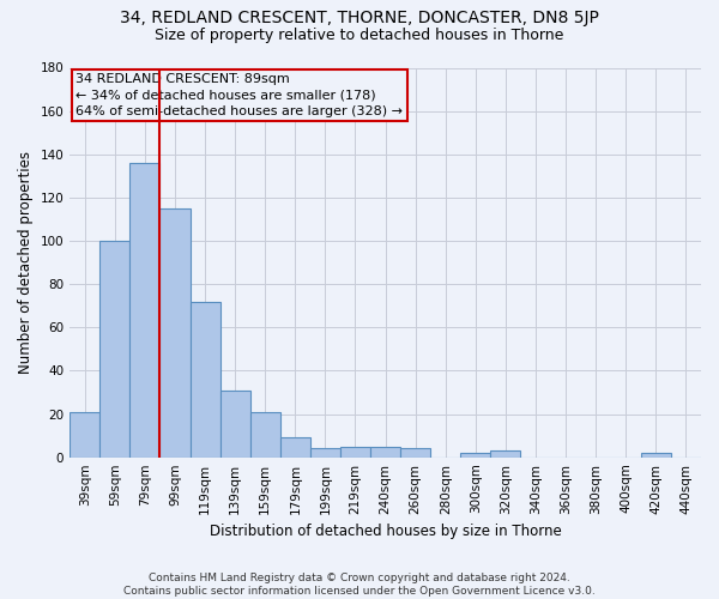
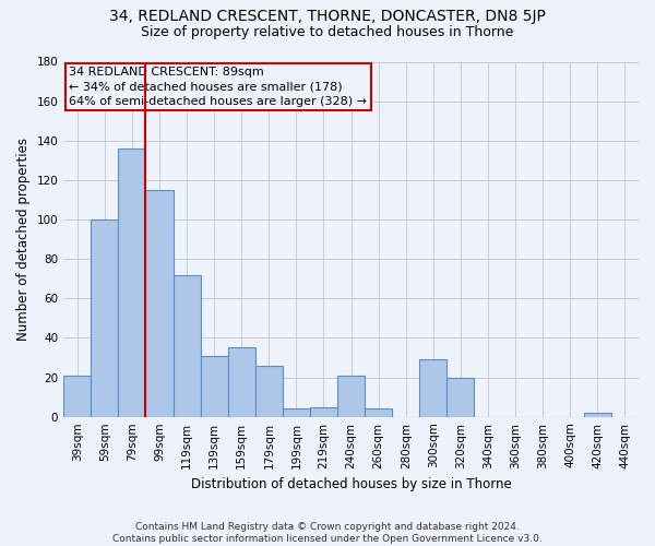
159sqm: 21 -> 35
179sqm: 9 -> 26
240sqm: 5 -> 21
300sqm: 2 -> 29
320sqm: 3 -> 20
